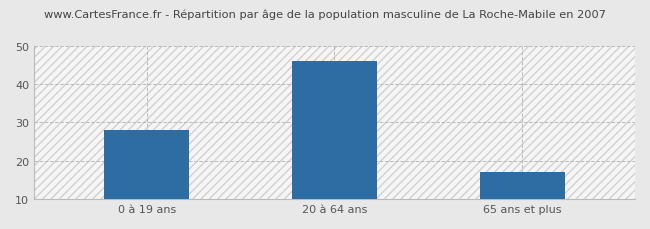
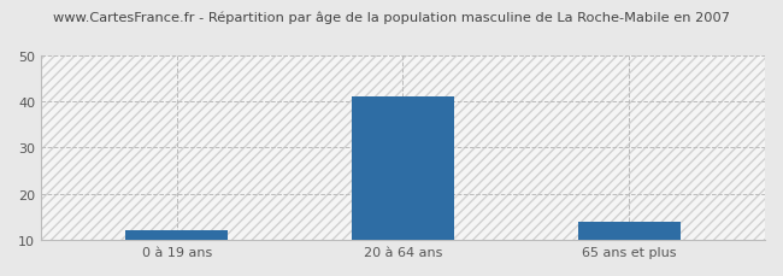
0 à 19 ans: 28 -> 12
20 à 64 ans: 46 -> 41
65 ans et plus: 17 -> 14
